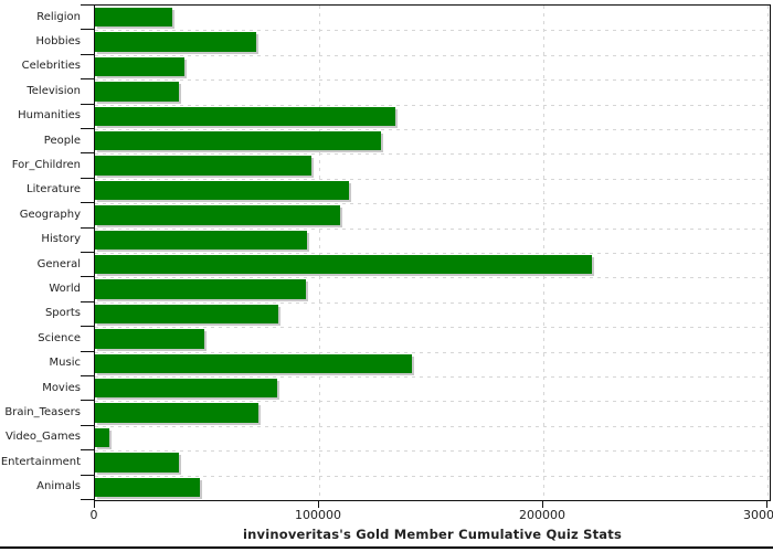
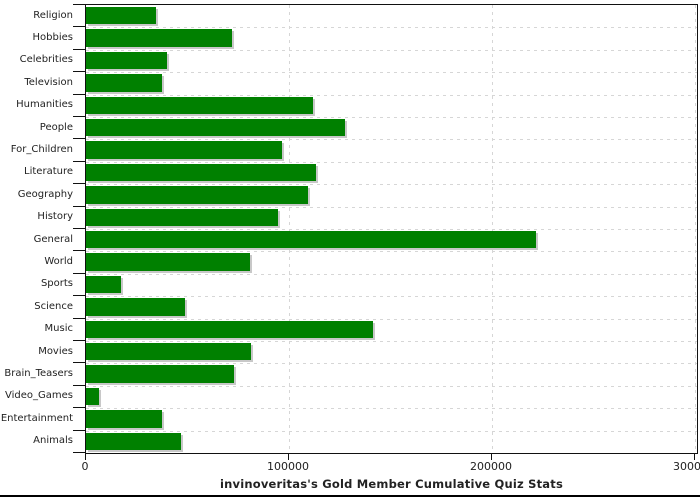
Humanities: 134000 -> 112000
World: 94000 -> 81000
Sports: 82000 -> 17000
